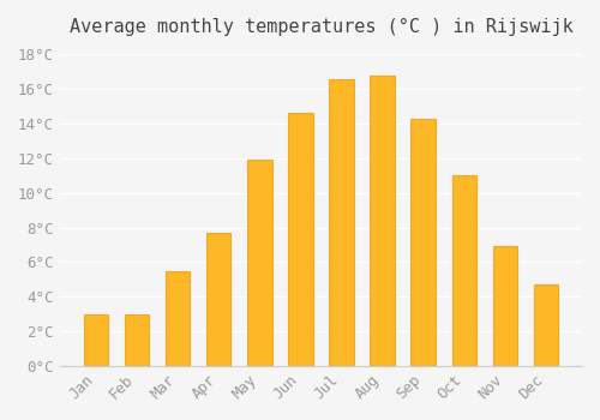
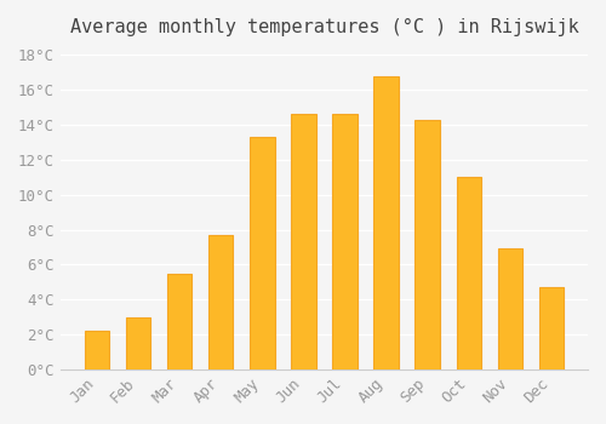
Jan: 3.0°C -> 2.2°C
May: 11.9°C -> 13.3°C
Jul: 16.6°C -> 14.6°C
